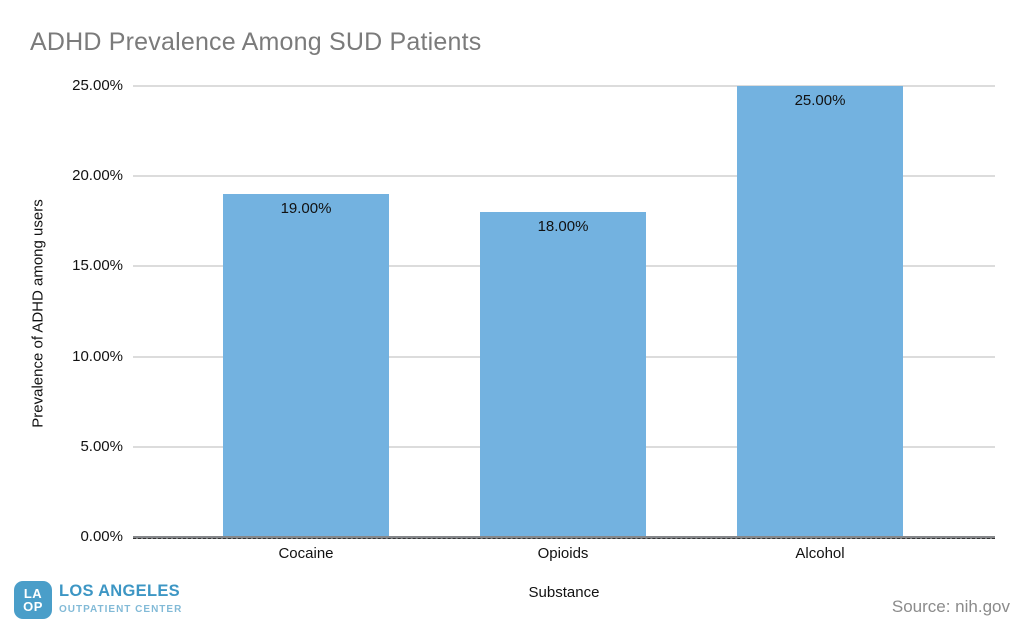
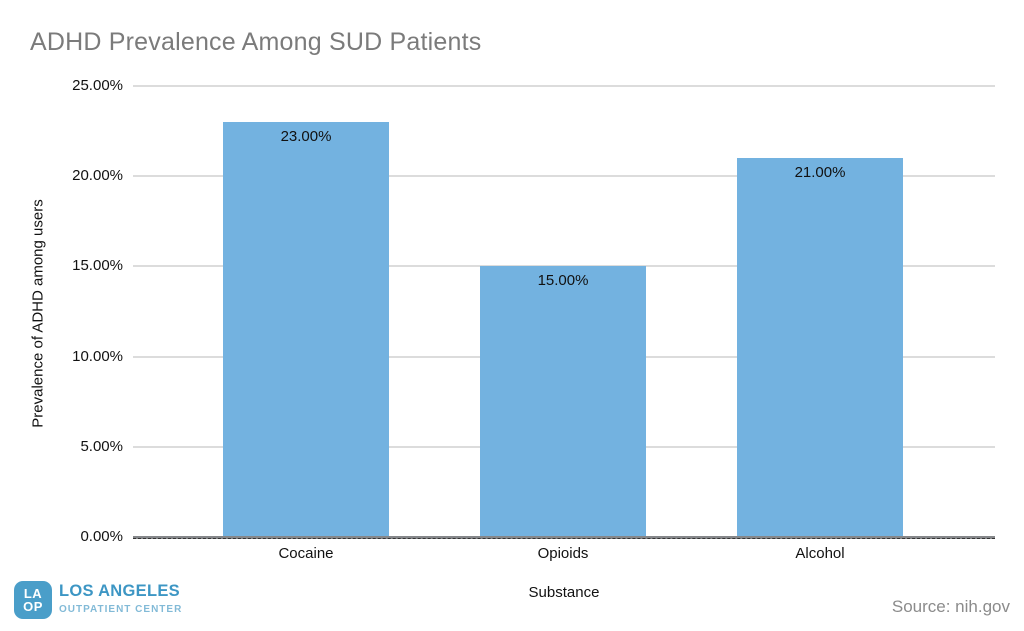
Cocaine: 19.00% -> 23.00%
Opioids: 18.00% -> 15.00%
Alcohol: 25.00% -> 21.00%
